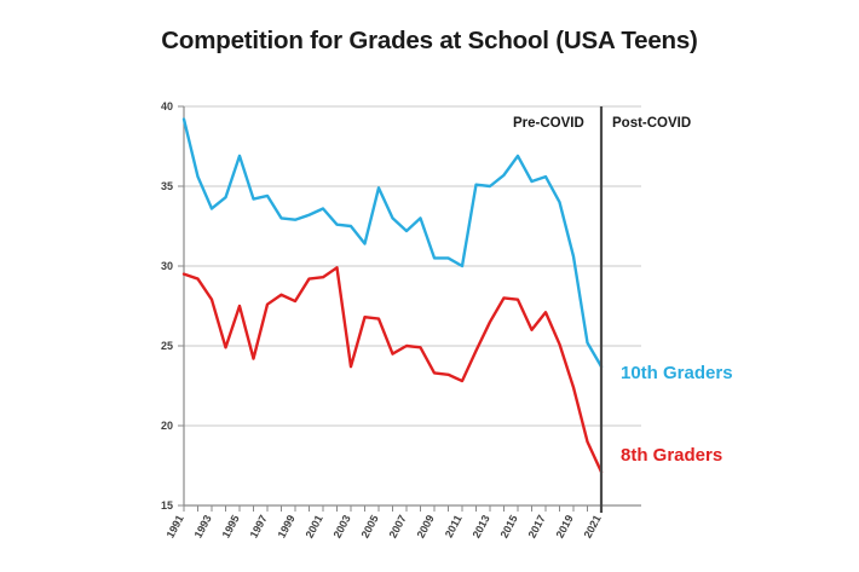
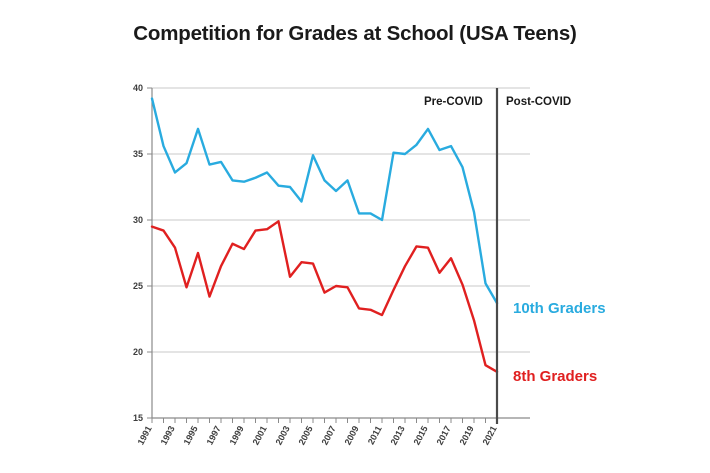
8th Graders/1997: 27.6 -> 26.5
8th Graders/2003: 23.7 -> 25.7
8th Graders/2021: 17.1 -> 18.5
